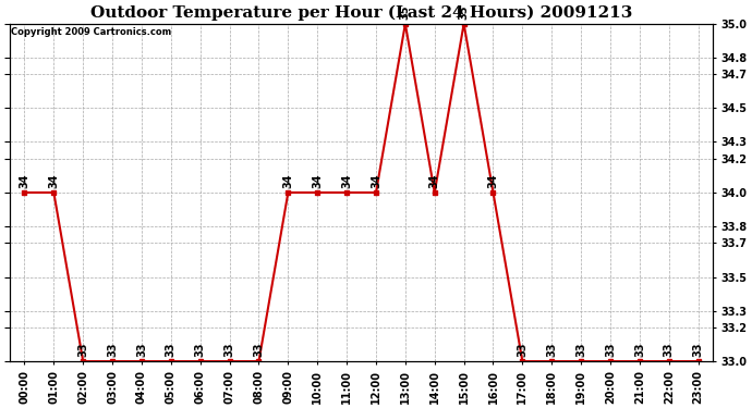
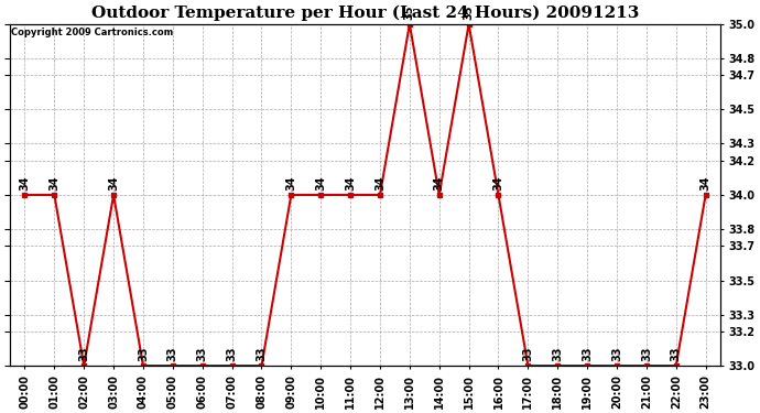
03:00: 33 -> 34
23:00: 33 -> 34
